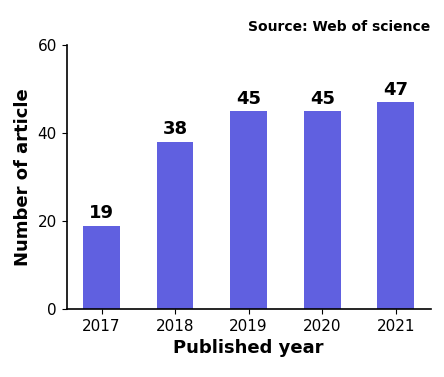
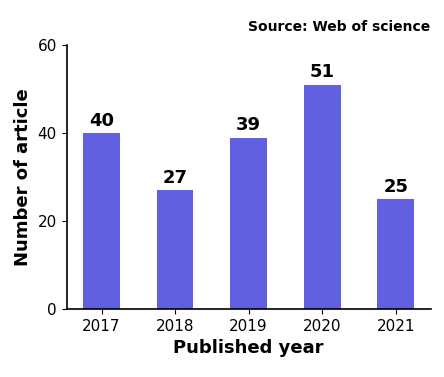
2017: 19 -> 40
2018: 38 -> 27
2019: 45 -> 39
2020: 45 -> 51
2021: 47 -> 25
